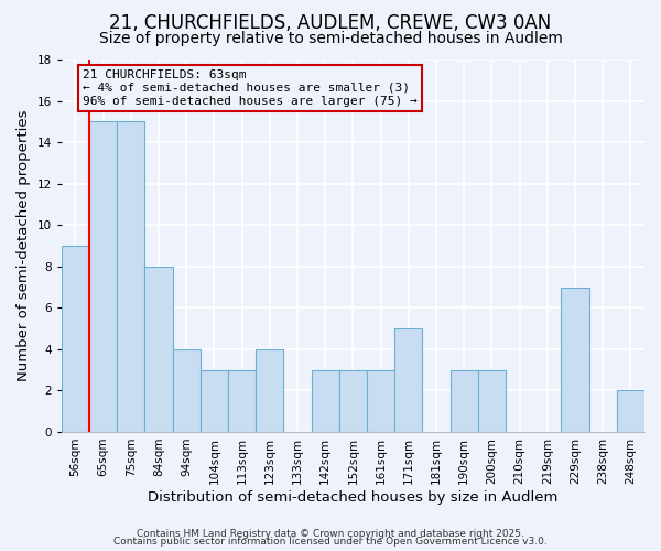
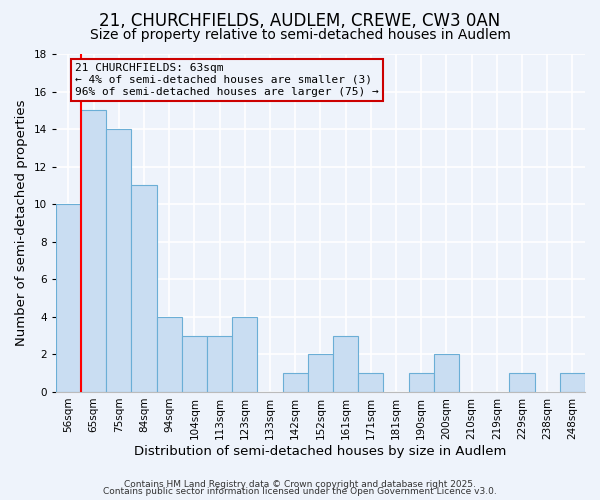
56sqm: 9 -> 10
75sqm: 15 -> 14
84sqm: 8 -> 11
142sqm: 3 -> 1
152sqm: 3 -> 2
171sqm: 5 -> 1
190sqm: 3 -> 1
200sqm: 3 -> 2
229sqm: 7 -> 1
248sqm: 2 -> 1
